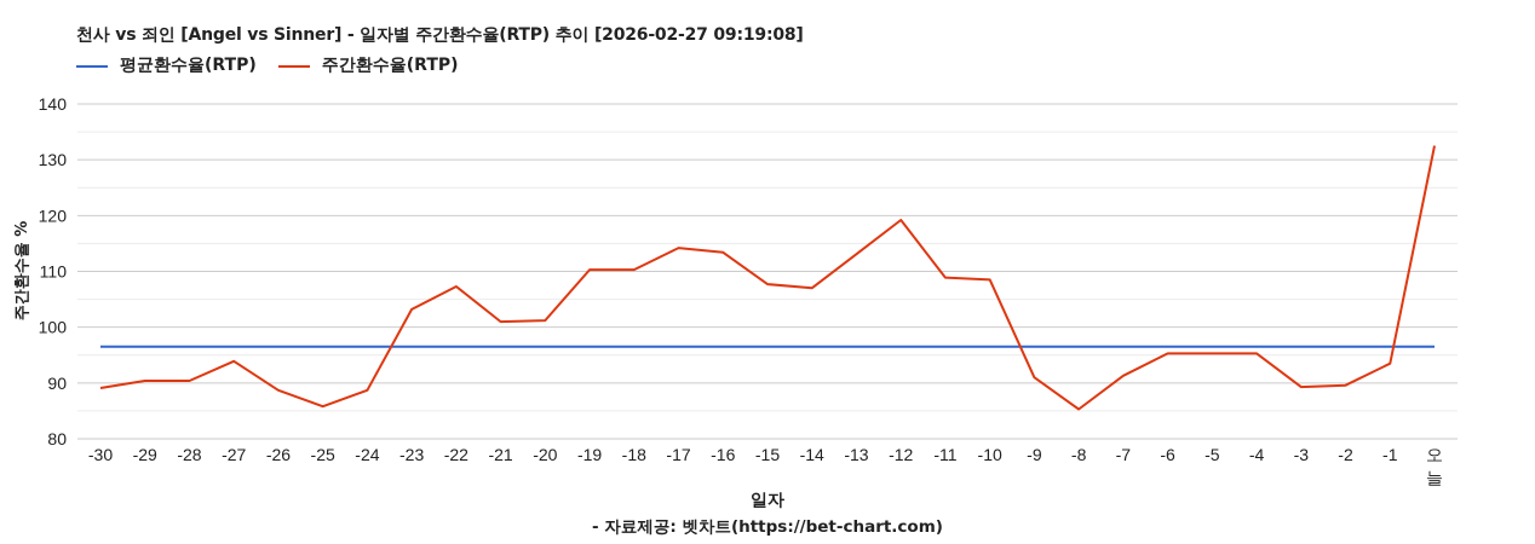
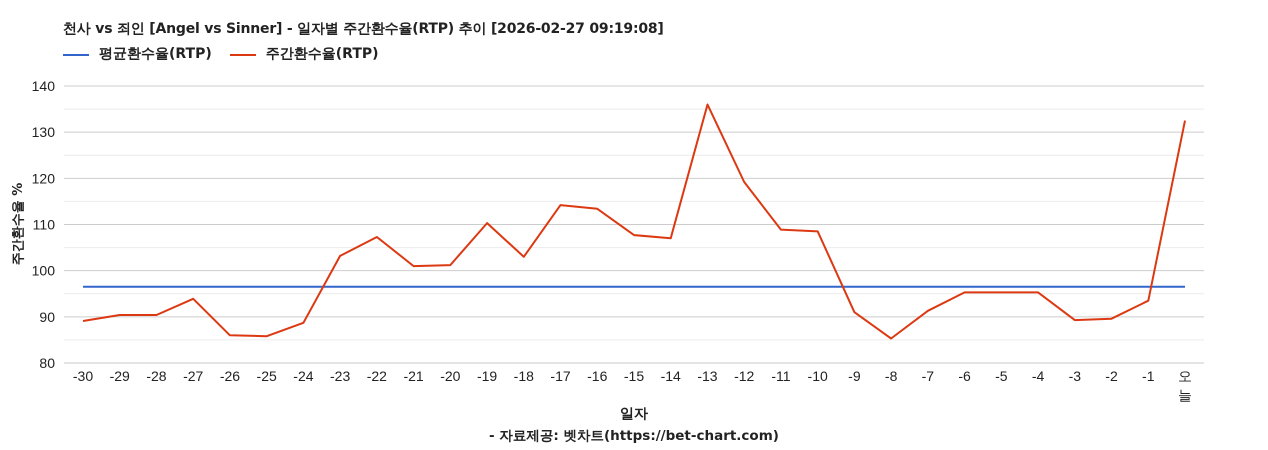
주간환수율(RTP)/-26: 89 -> 86
주간환수율(RTP)/-18: 110 -> 103
주간환수율(RTP)/-13: 113 -> 136
